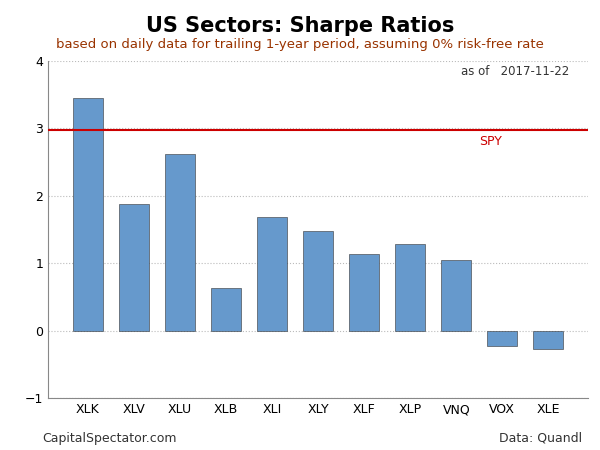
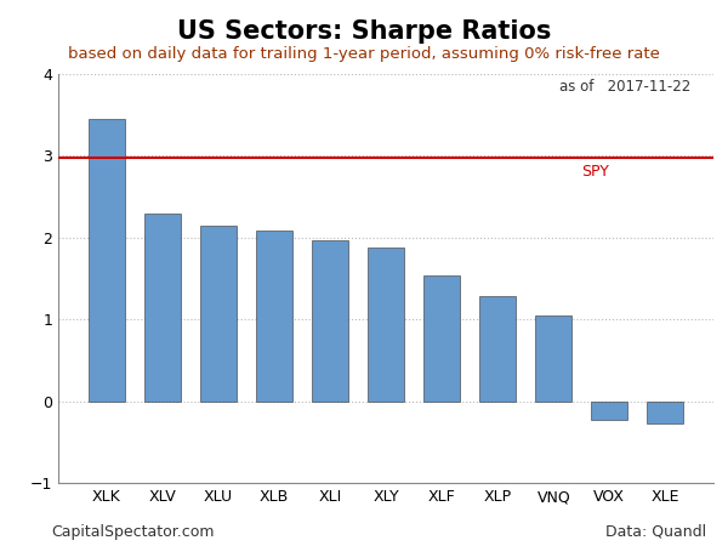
XLV: 1.88 -> 2.30
XLU: 2.62 -> 2.15
XLB: 0.64 -> 2.08
XLI: 1.68 -> 1.96
XLY: 1.48 -> 1.88
XLF: 1.14 -> 1.54
